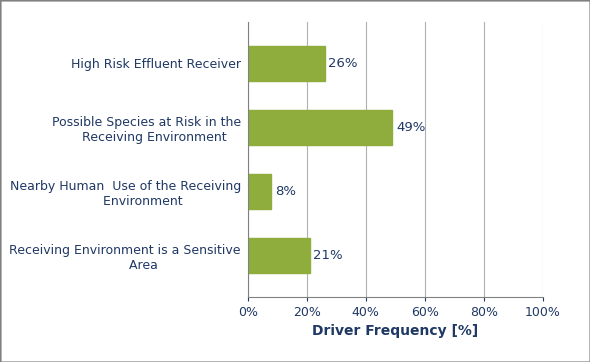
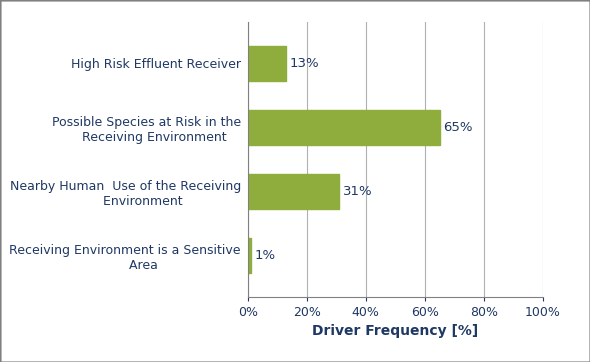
High Risk Effluent Receiver: 26% -> 13%
Possible Species at Risk in the Receiving Environment: 49% -> 65%
Nearby Human Use of the Receiving Environment: 8% -> 31%
Receiving Environment is a Sensitive Area: 21% -> 1%
